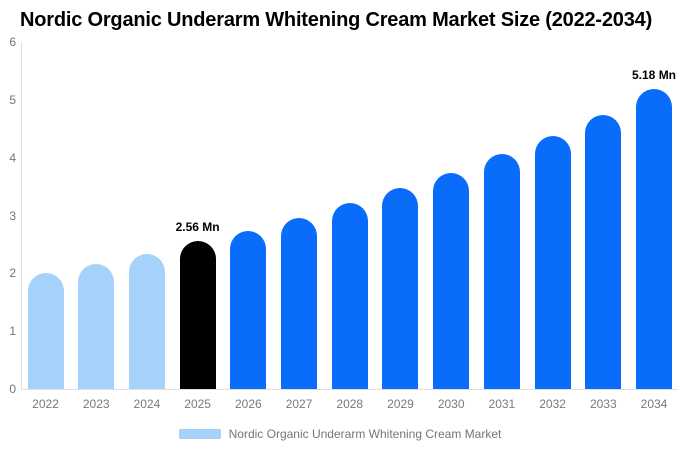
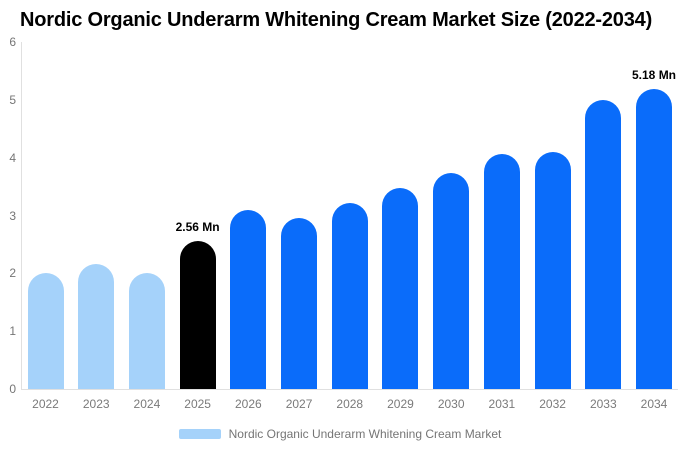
2024: 2.3 -> 2.0
2026: 2.7 -> 3.1
2032: 4.4 -> 4.1
2033: 4.7 -> 5.0
